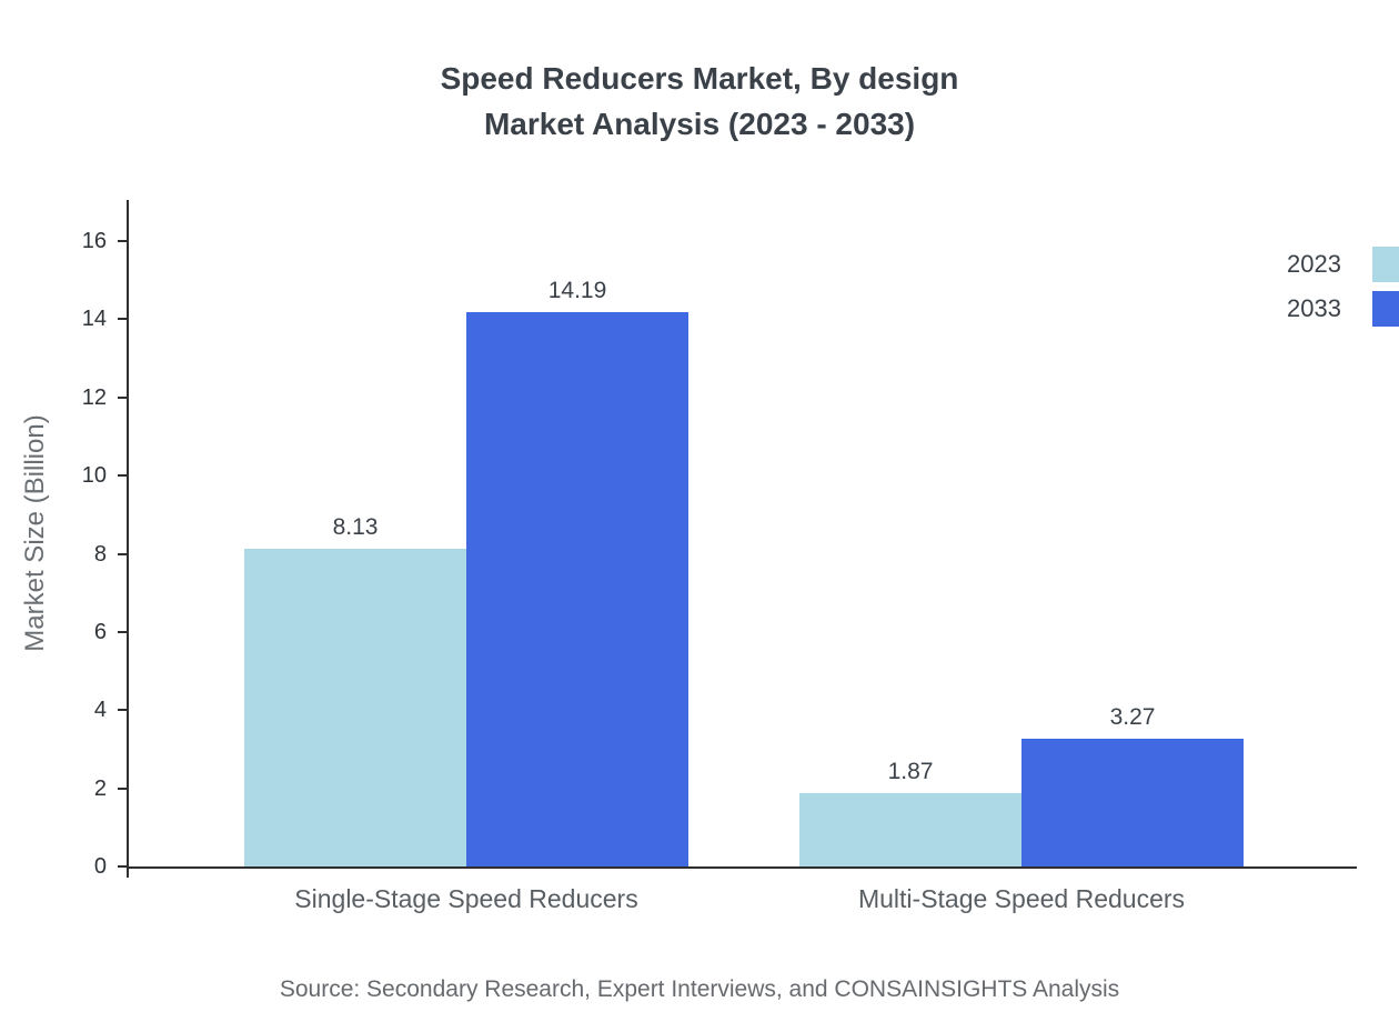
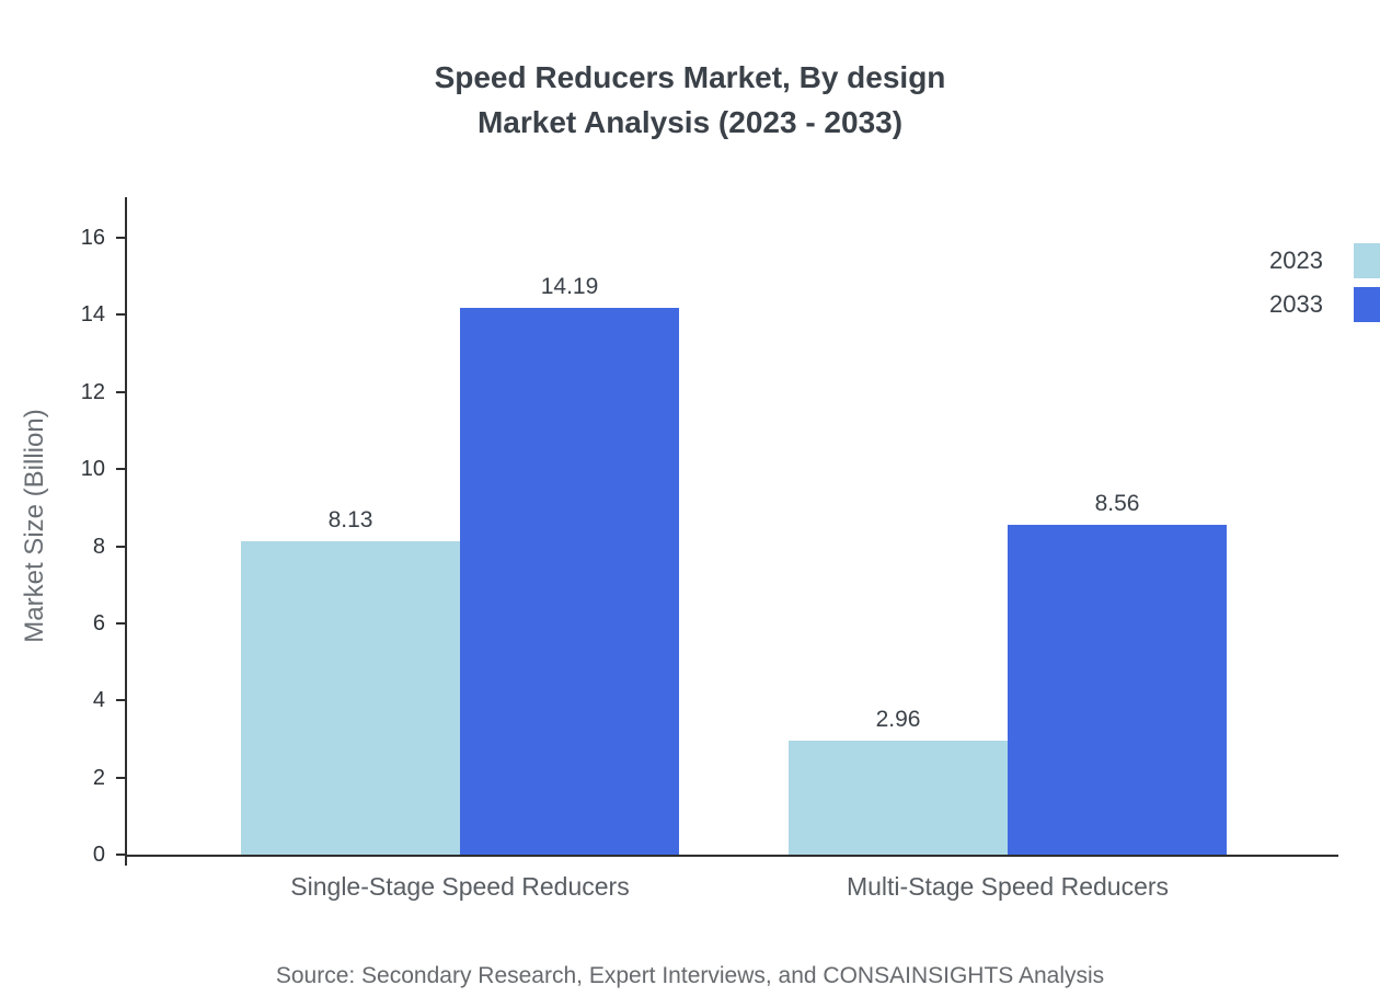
2023/Multi-Stage Speed Reducers: 1.87 -> 2.96
2033/Multi-Stage Speed Reducers: 3.27 -> 8.56
